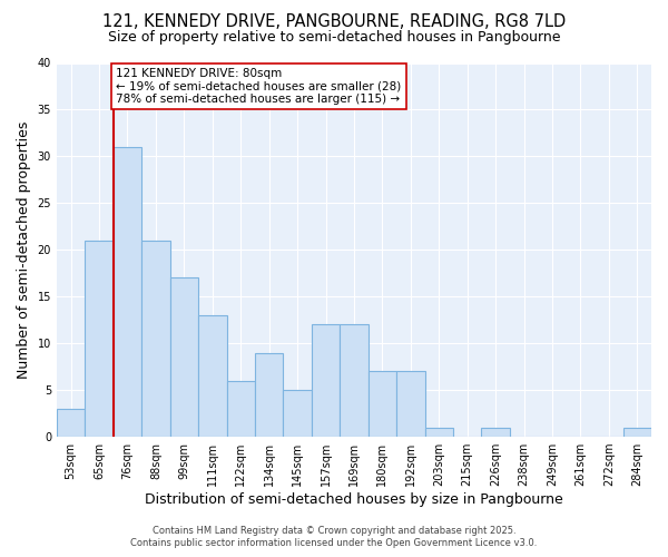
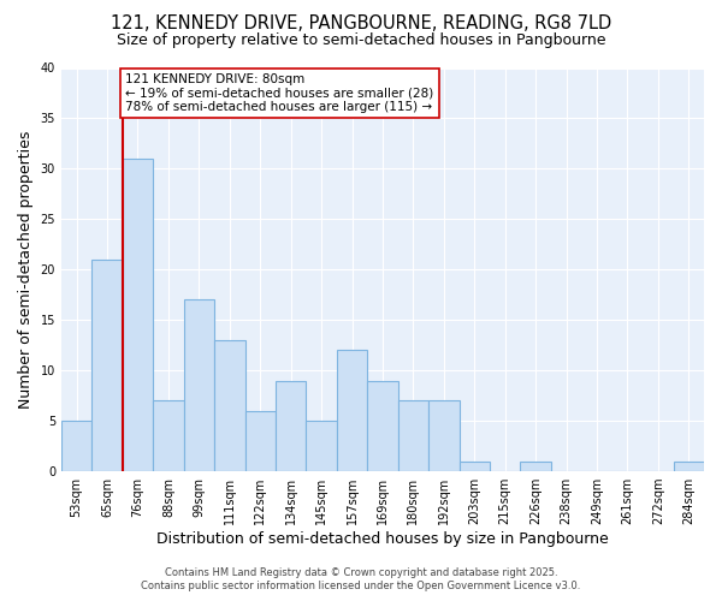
53sqm: 3 -> 5
88sqm: 21 -> 7
169sqm: 12 -> 9
